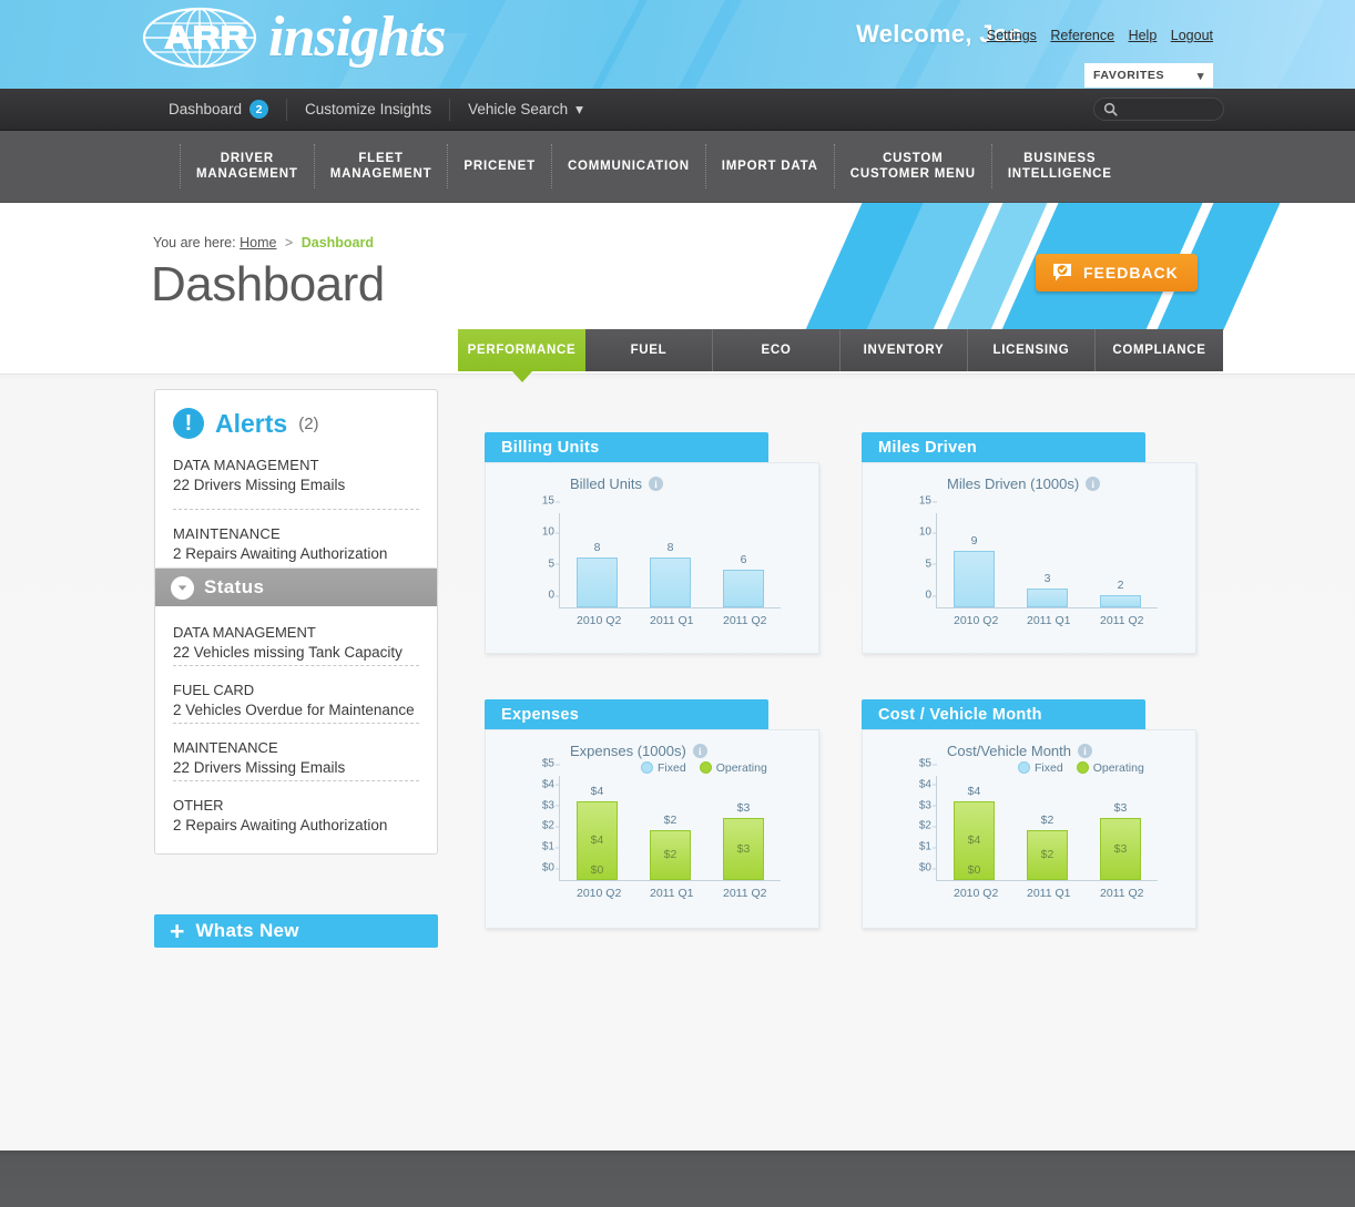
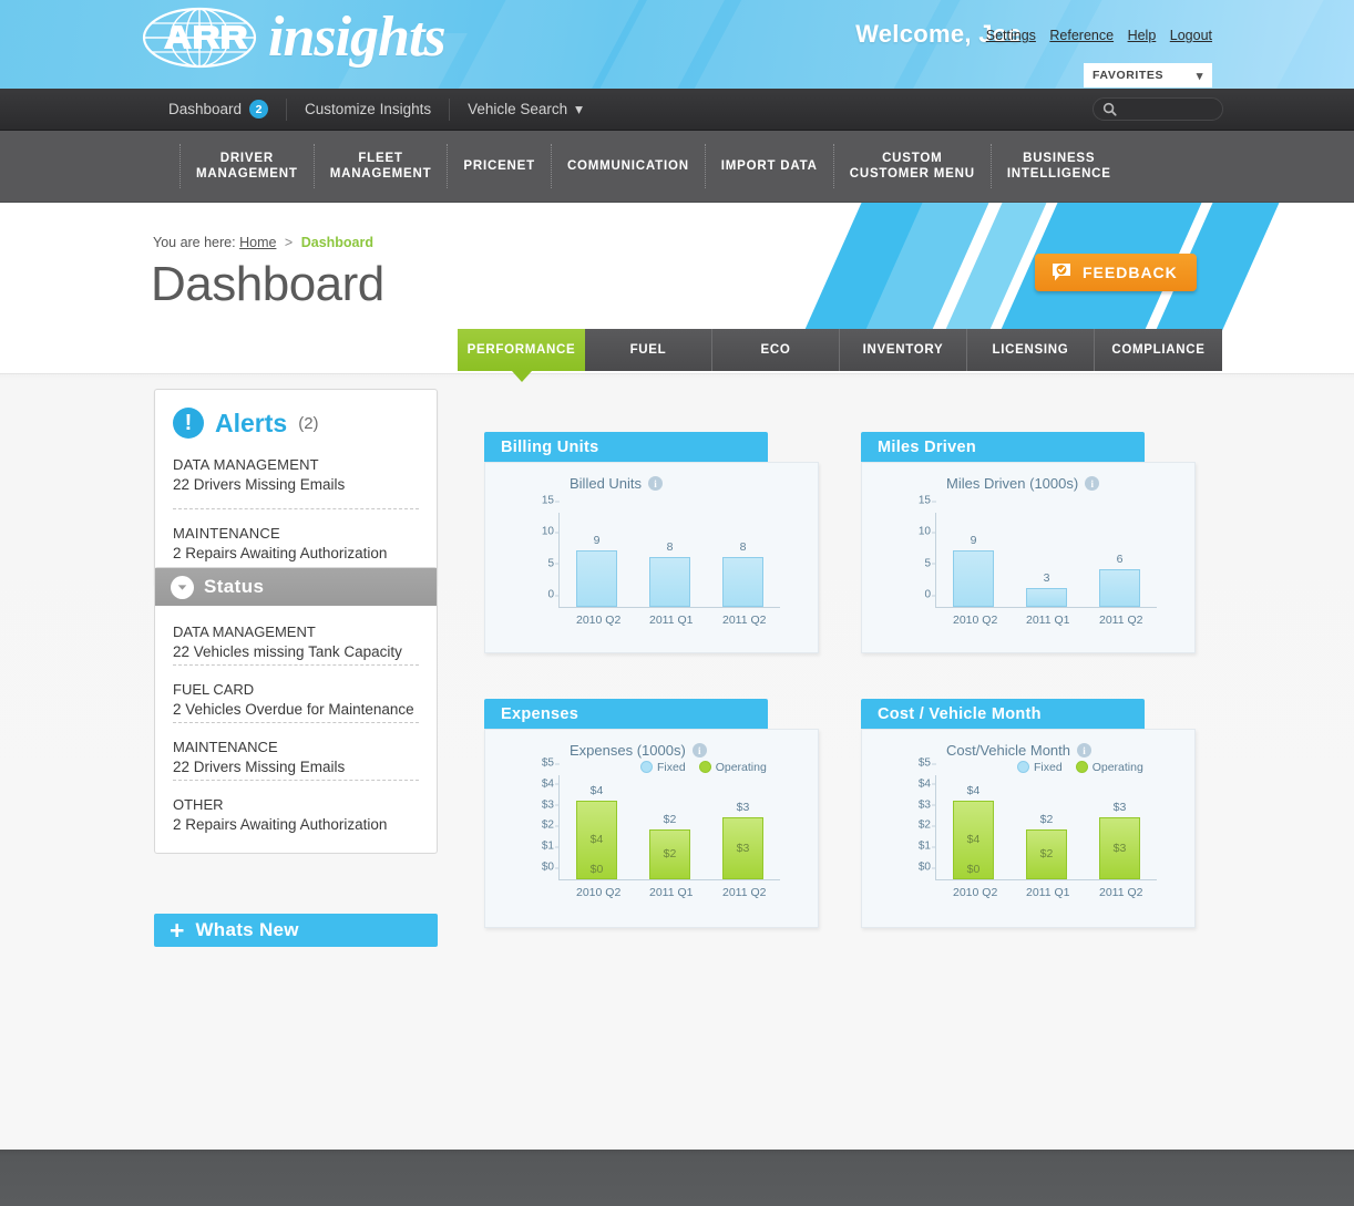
Billed Units/2010 Q2: 8 -> 9
Billed Units/2011 Q2: 6 -> 8
Miles Driven (1000s)/2011 Q2: 2 -> 6
